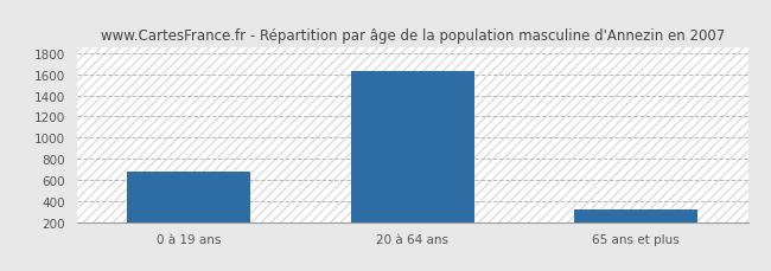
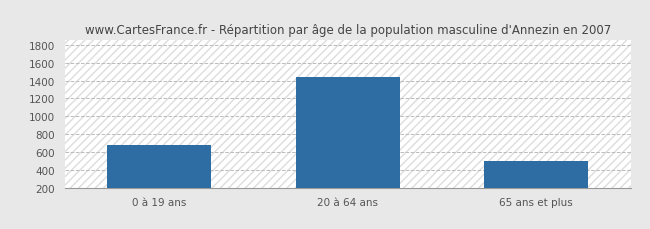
20 à 64 ans: 1640 -> 1440
65 ans et plus: 320 -> 500
